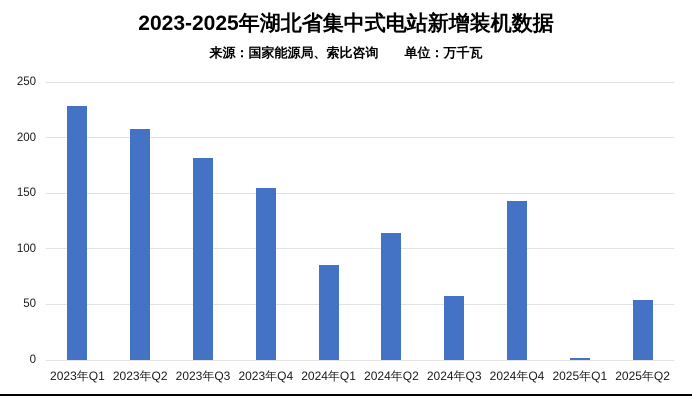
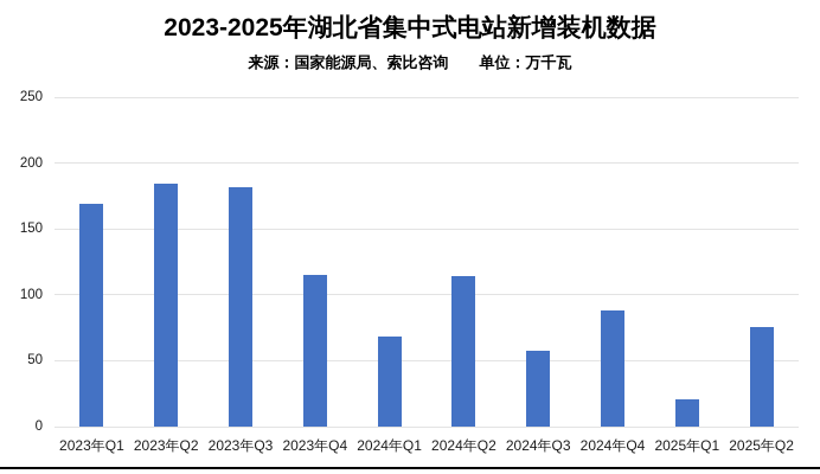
2023年Q1: 228 -> 169
2023年Q2: 208 -> 184
2023年Q4: 155 -> 115
2024年Q1: 85 -> 68
2024年Q4: 143 -> 88
2025年Q1: 2 -> 21
2025年Q2: 54 -> 76
